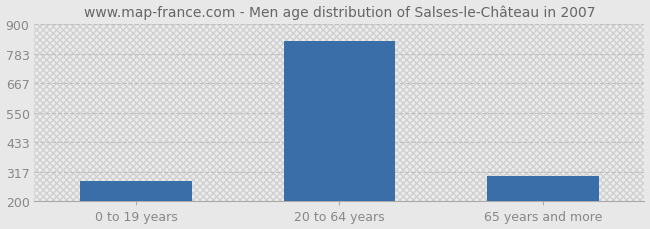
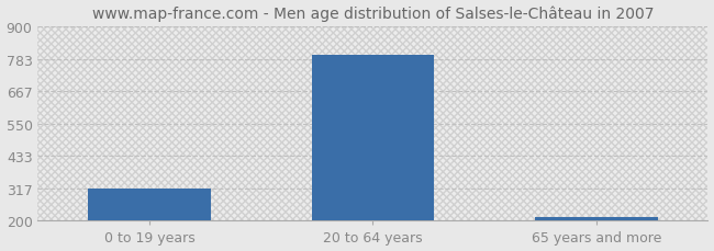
0 to 19 years: 280 -> 317
20 to 64 years: 835 -> 800
65 years and more: 300 -> 215
